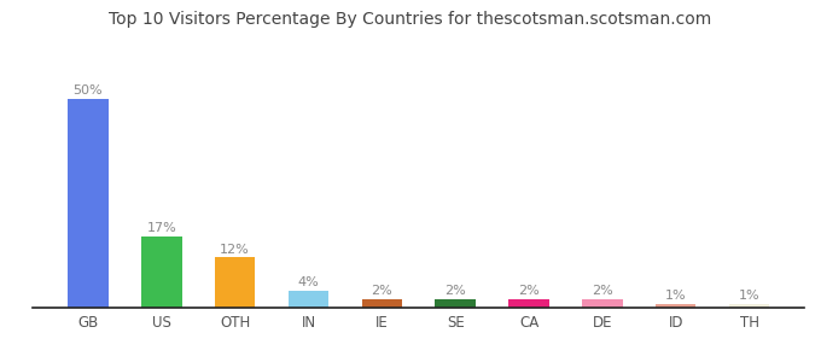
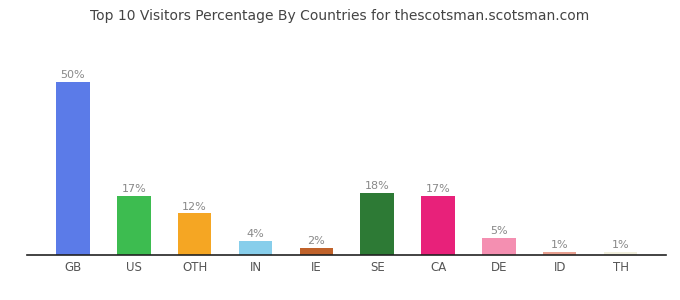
SE: 2% -> 18%
CA: 2% -> 17%
DE: 2% -> 5%
